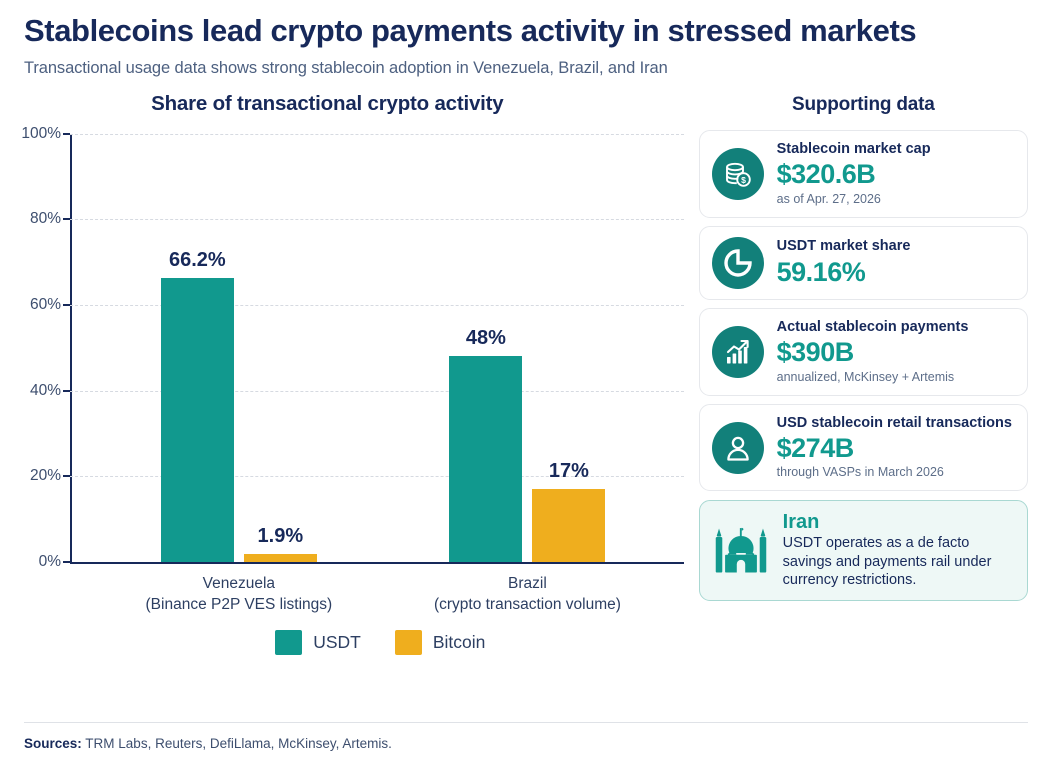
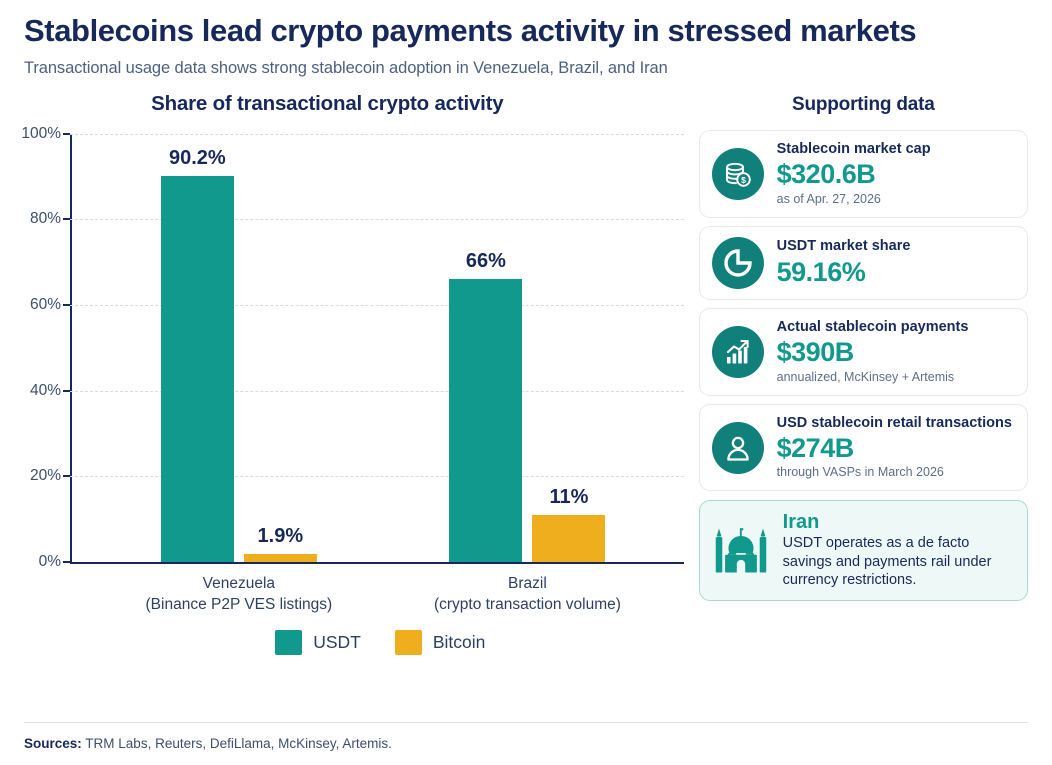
USDT/Venezuela: 66.2% -> 90.2%
USDT/Brazil: 48% -> 66%
Bitcoin/Brazil: 17% -> 11%
